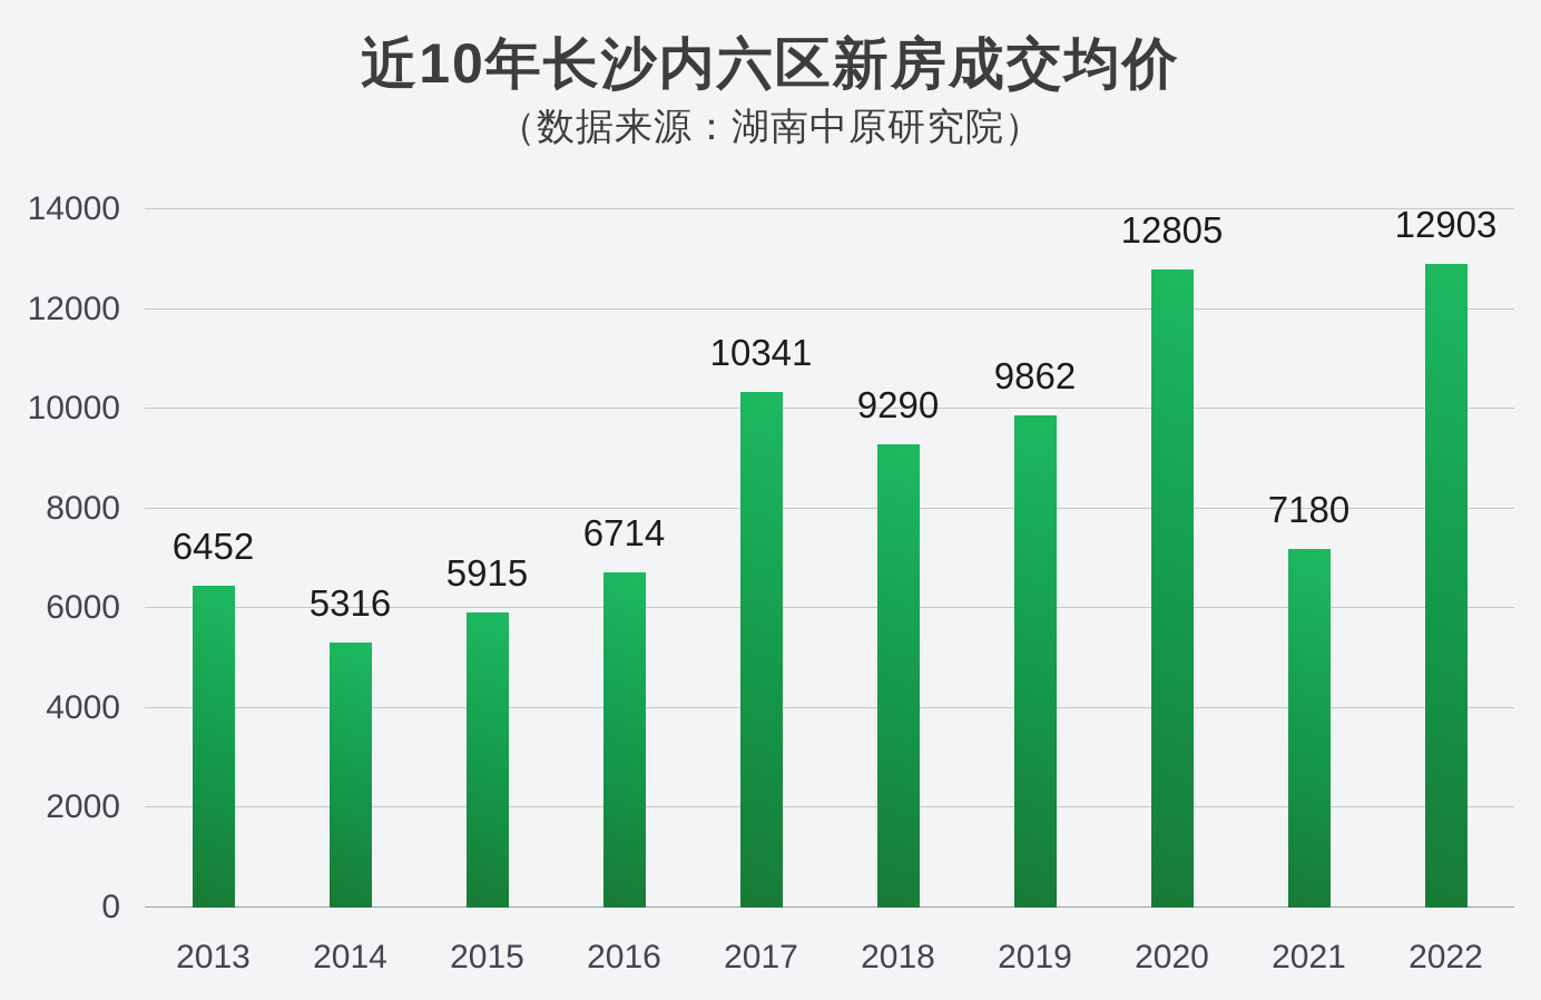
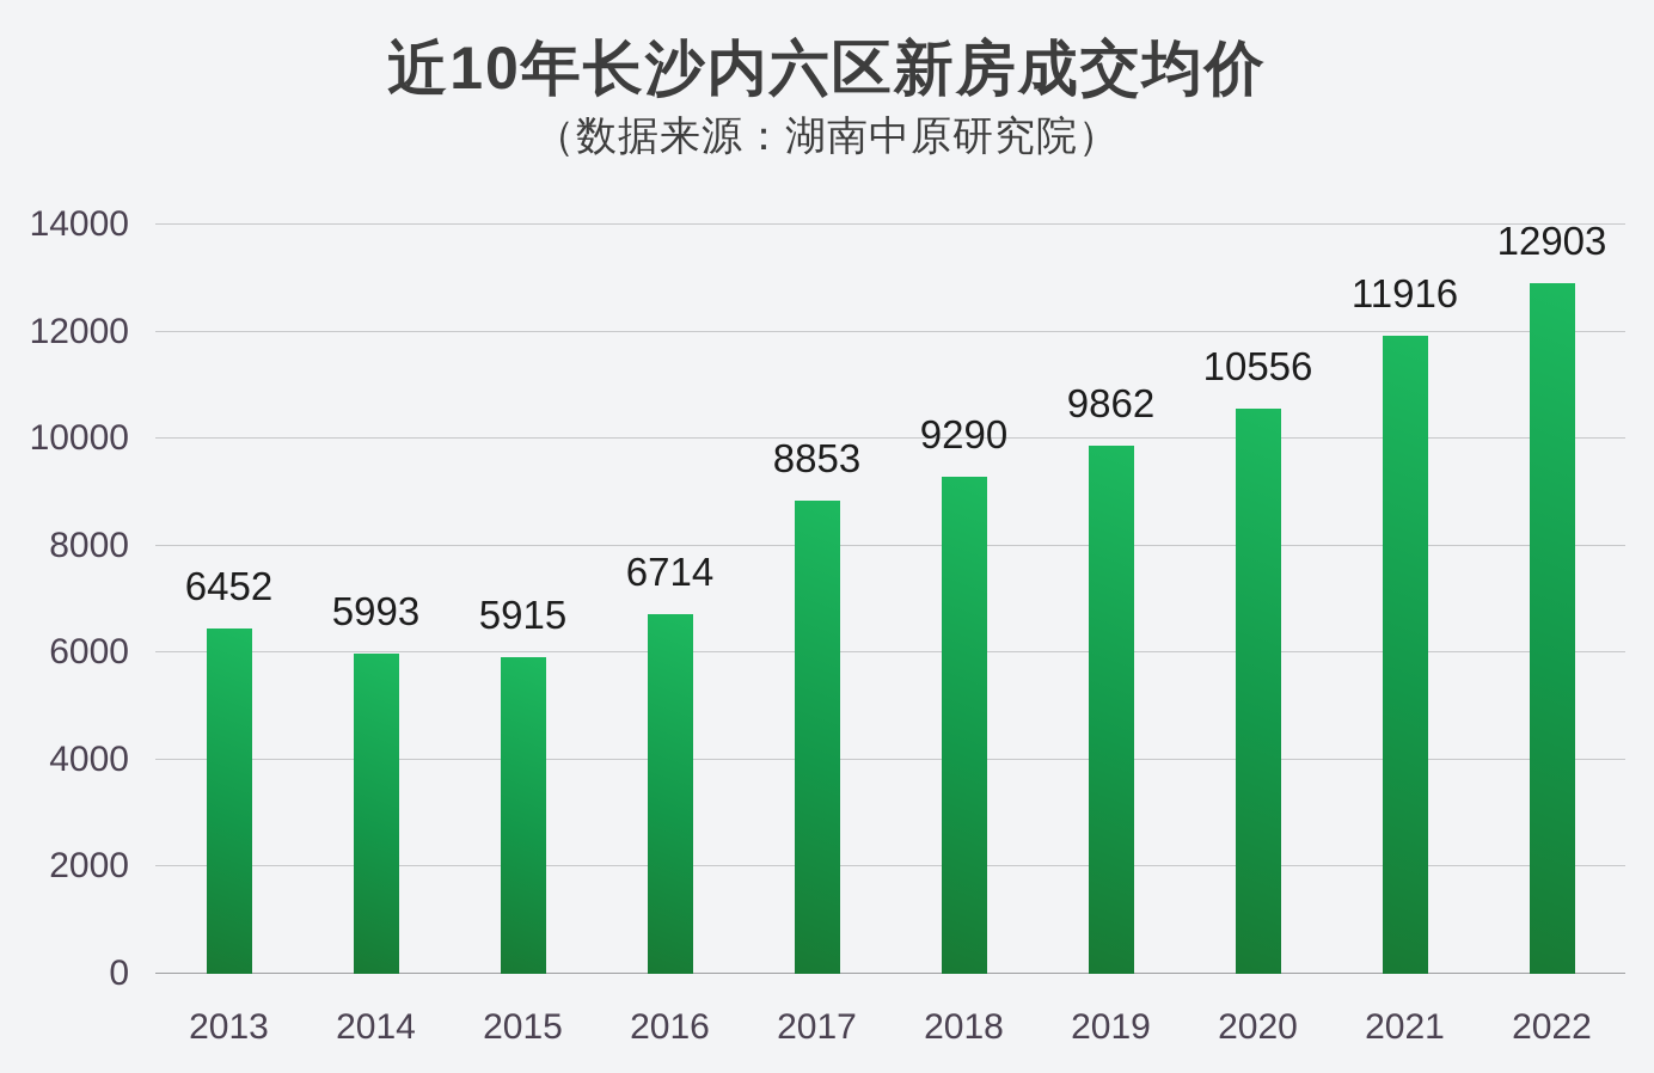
2014: 5316 -> 5993
2017: 10341 -> 8853
2020: 12805 -> 10556
2021: 7180 -> 11916
